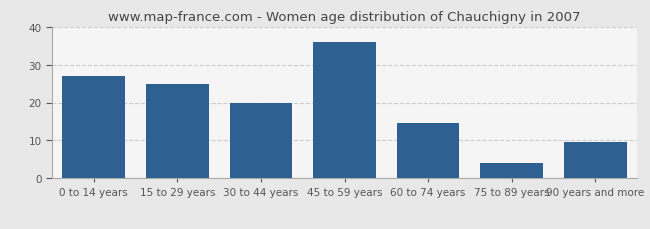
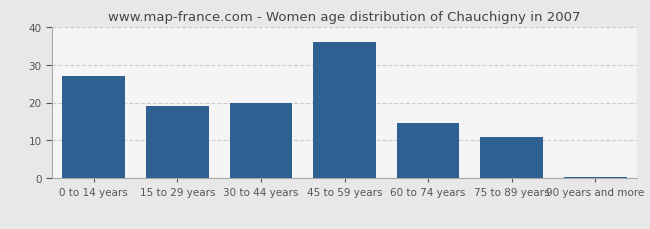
15 to 29 years: 25.0 -> 19.0
75 to 89 years: 4.0 -> 11.0
90 years and more: 9.5 -> 0.5
